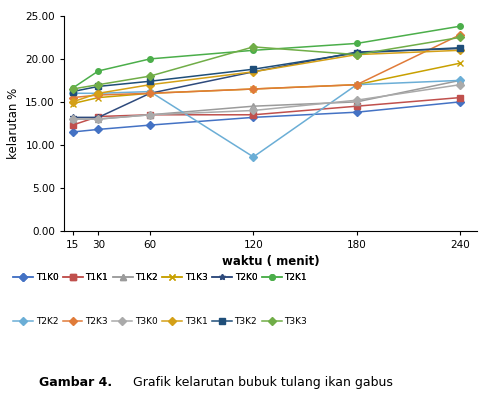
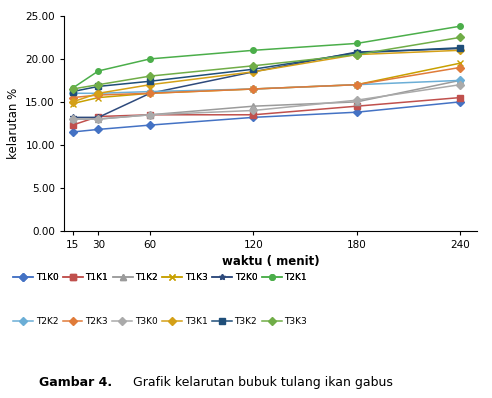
T2K2/120: 8.6 -> 16.5
T3K3/120: 21.4 -> 19.2
T2K3/240: 22.8 -> 19.0
